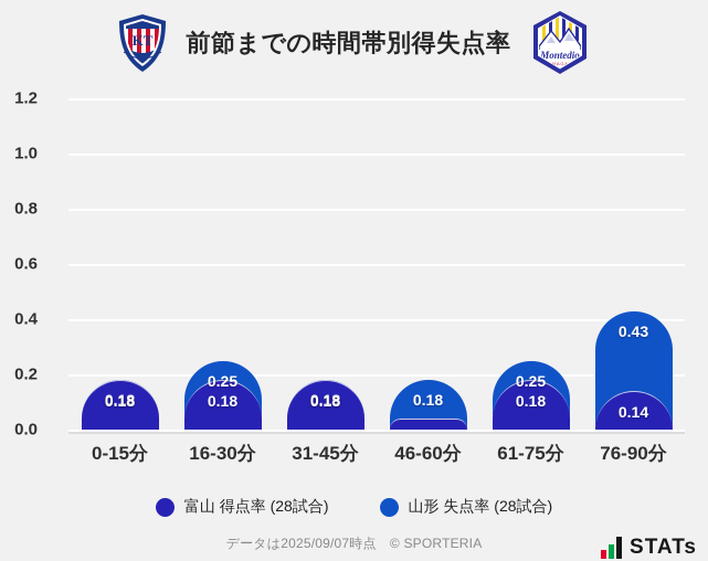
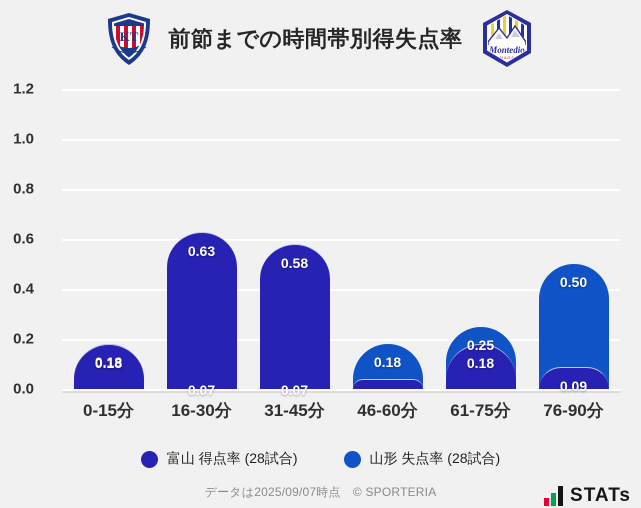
山形 失点率 (28試合)/16-30分: 0.25 -> 0.07
富山 得点率 (28試合)/16-30分: 0.18 -> 0.63
山形 失点率 (28試合)/31-45分: 0.18 -> 0.07
富山 得点率 (28試合)/31-45分: 0.18 -> 0.58
山形 失点率 (28試合)/76-90分: 0.43 -> 0.50
富山 得点率 (28試合)/76-90分: 0.14 -> 0.09
